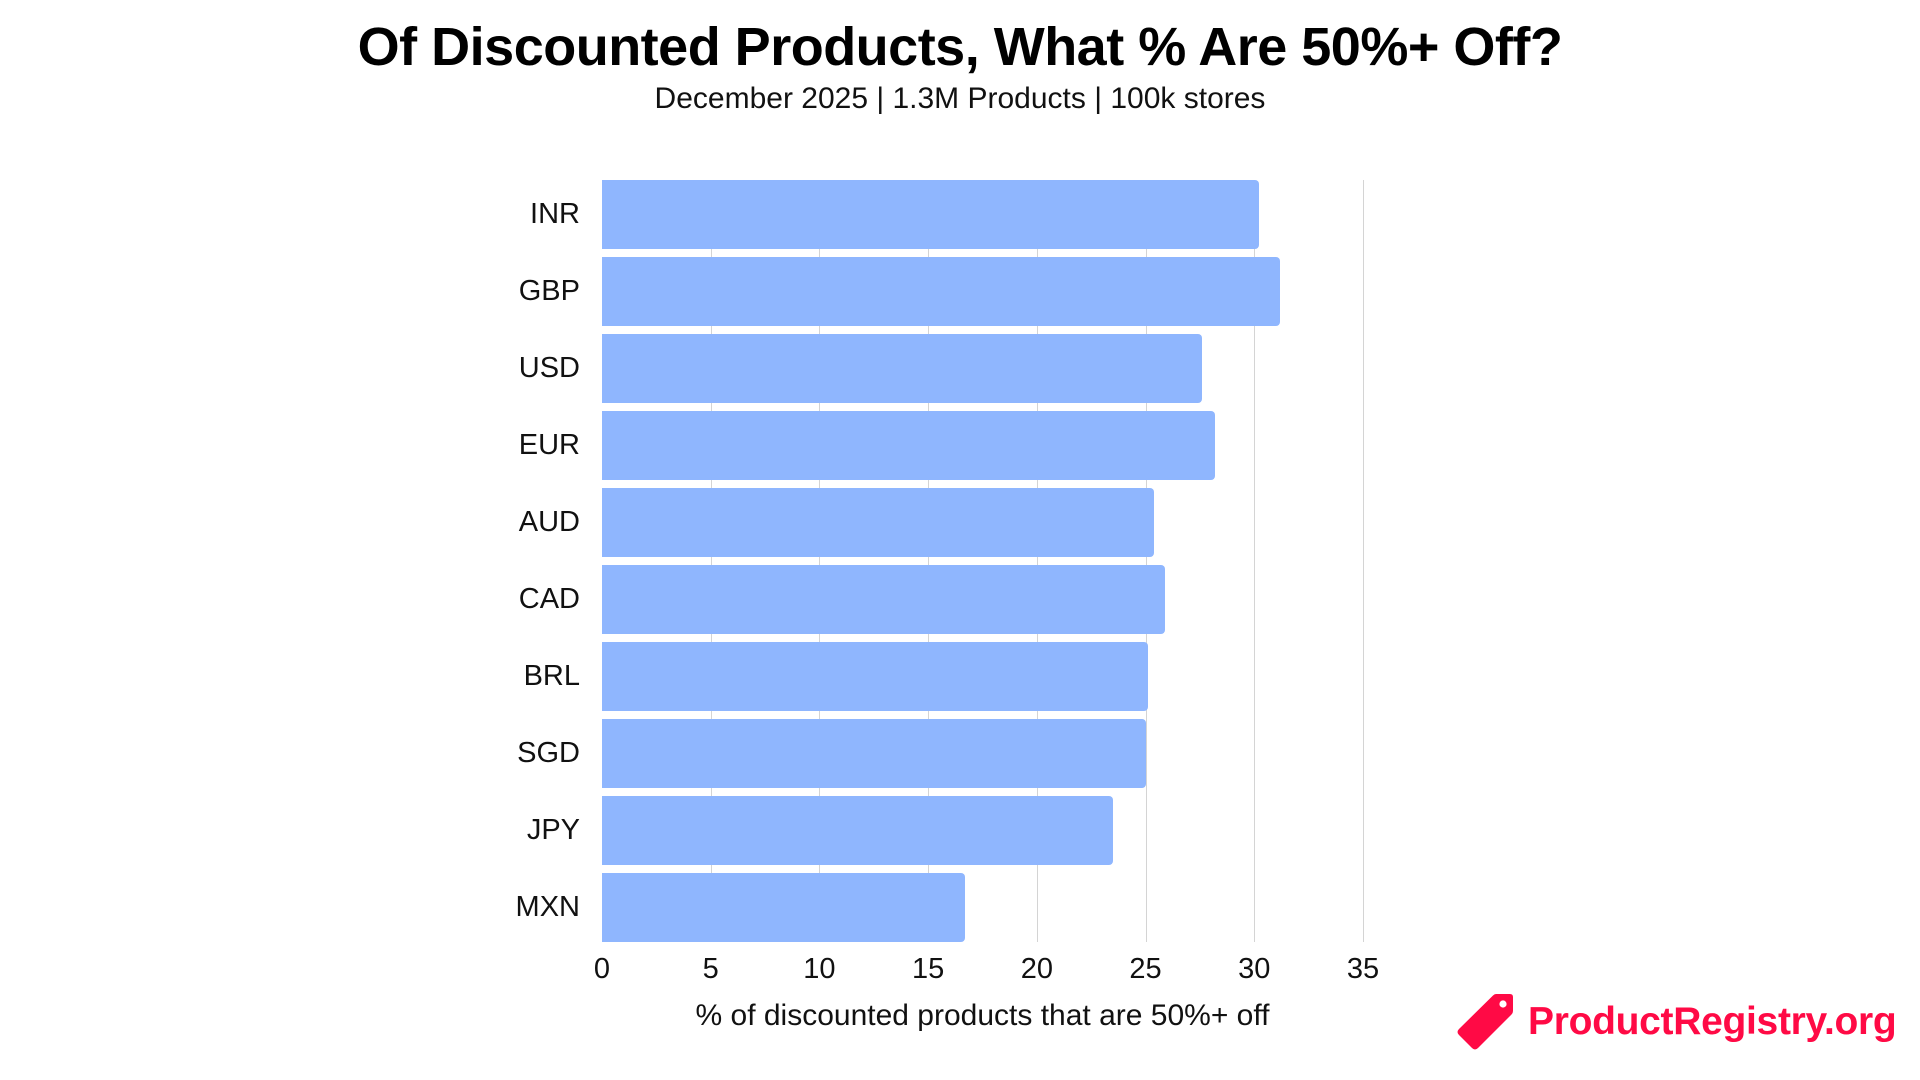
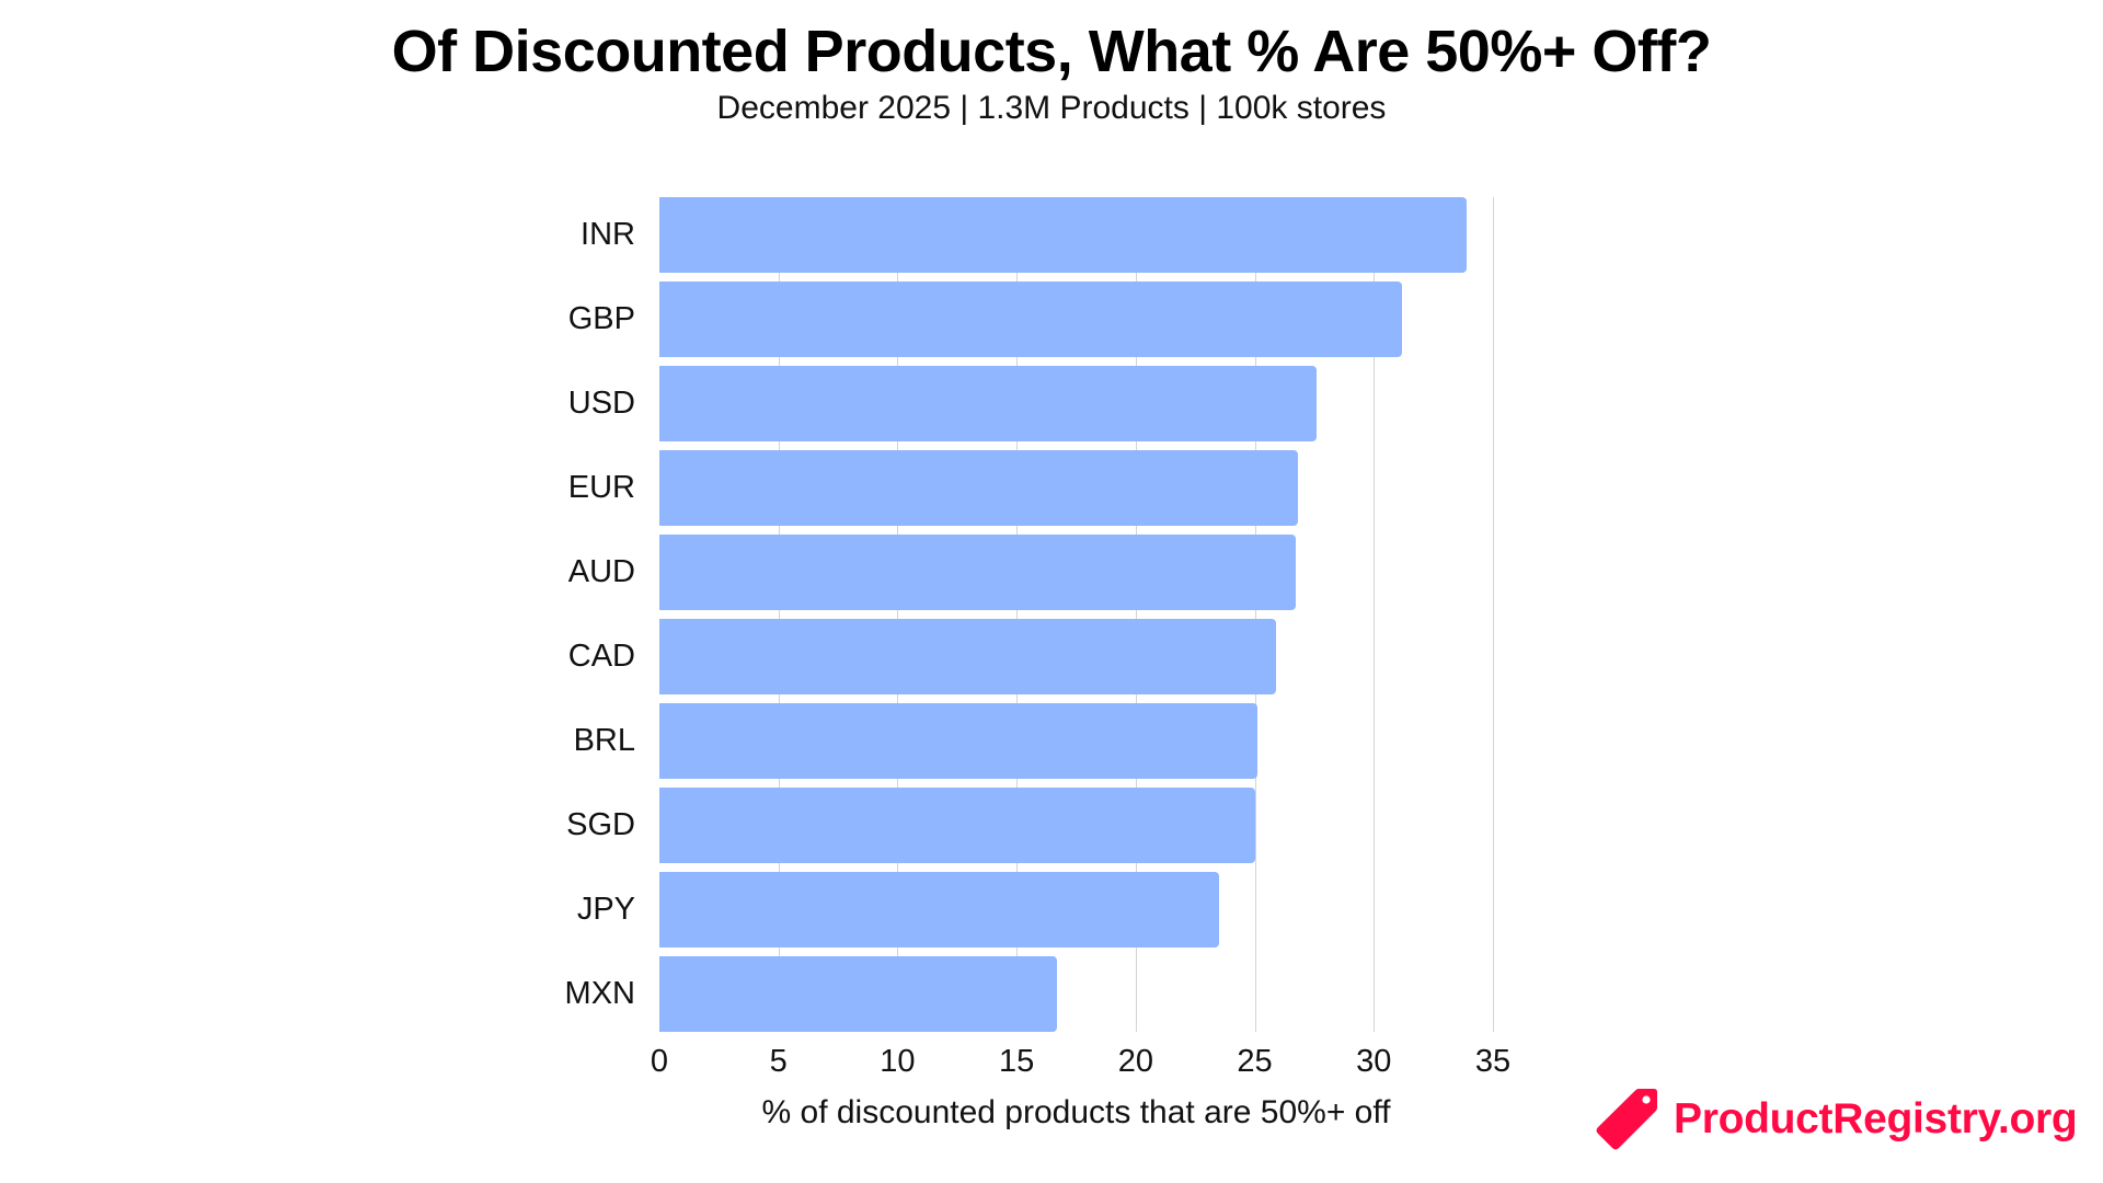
INR: 30.2 -> 33.9
EUR: 28.2 -> 26.8
AUD: 25.4 -> 26.7
